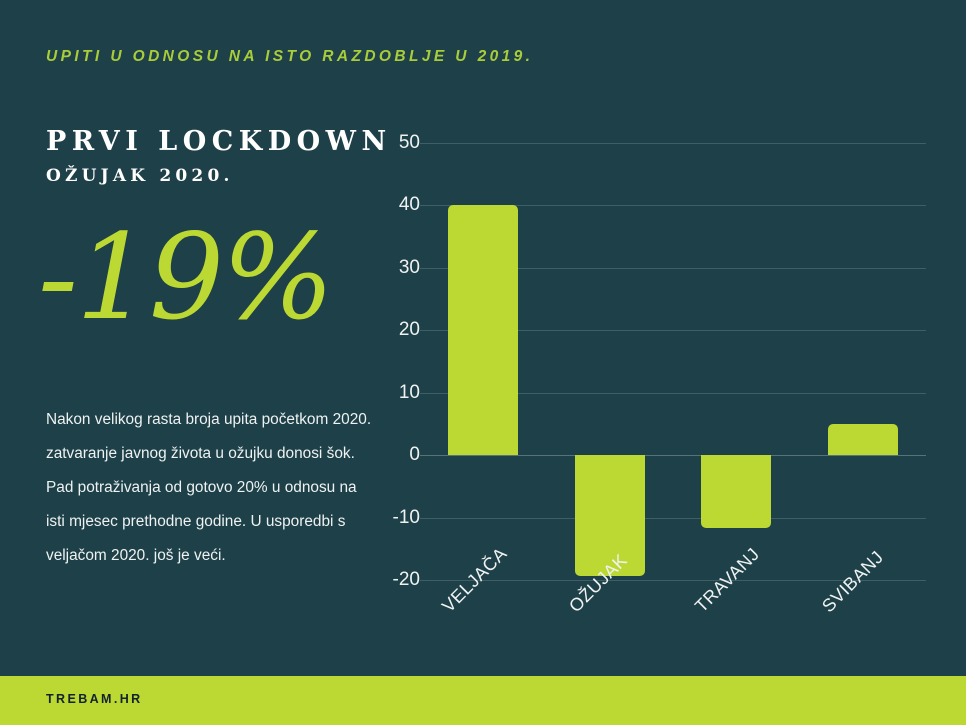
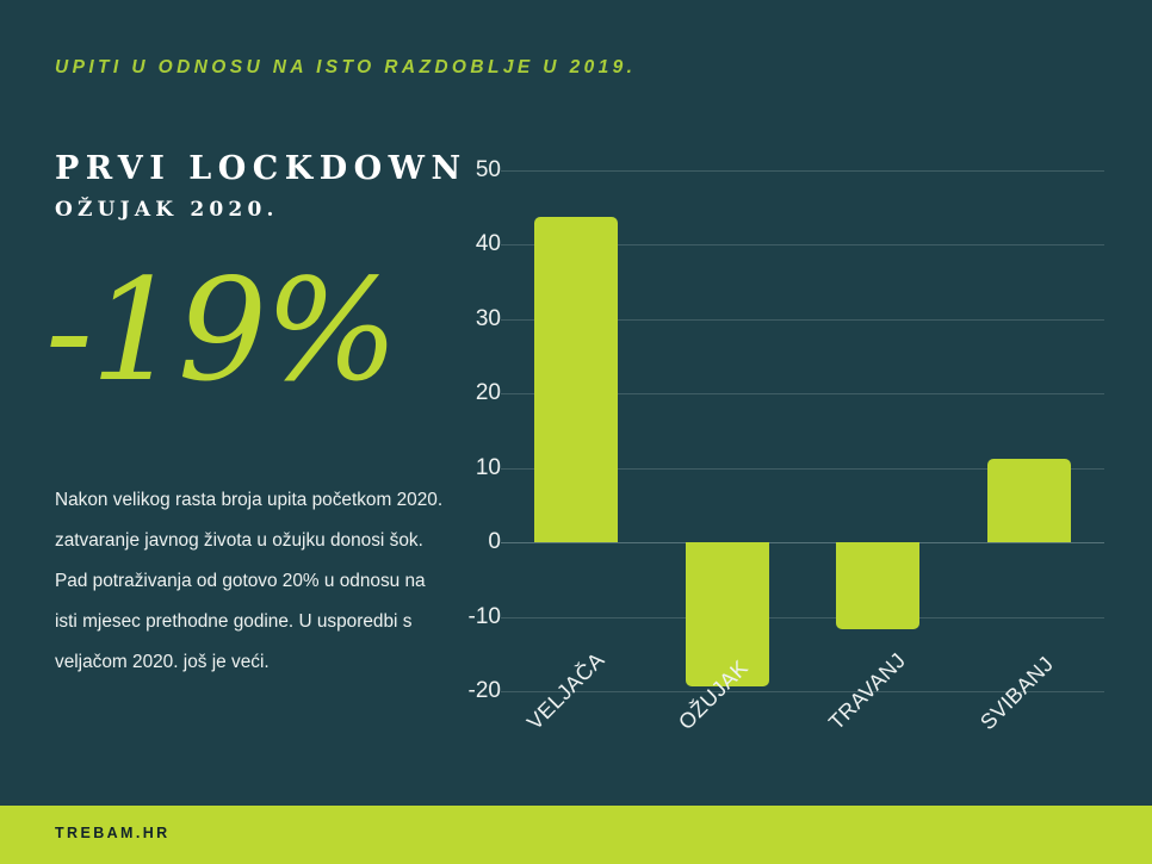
VELJAČA: 40 -> 44
SVIBANJ: 5 -> 11
